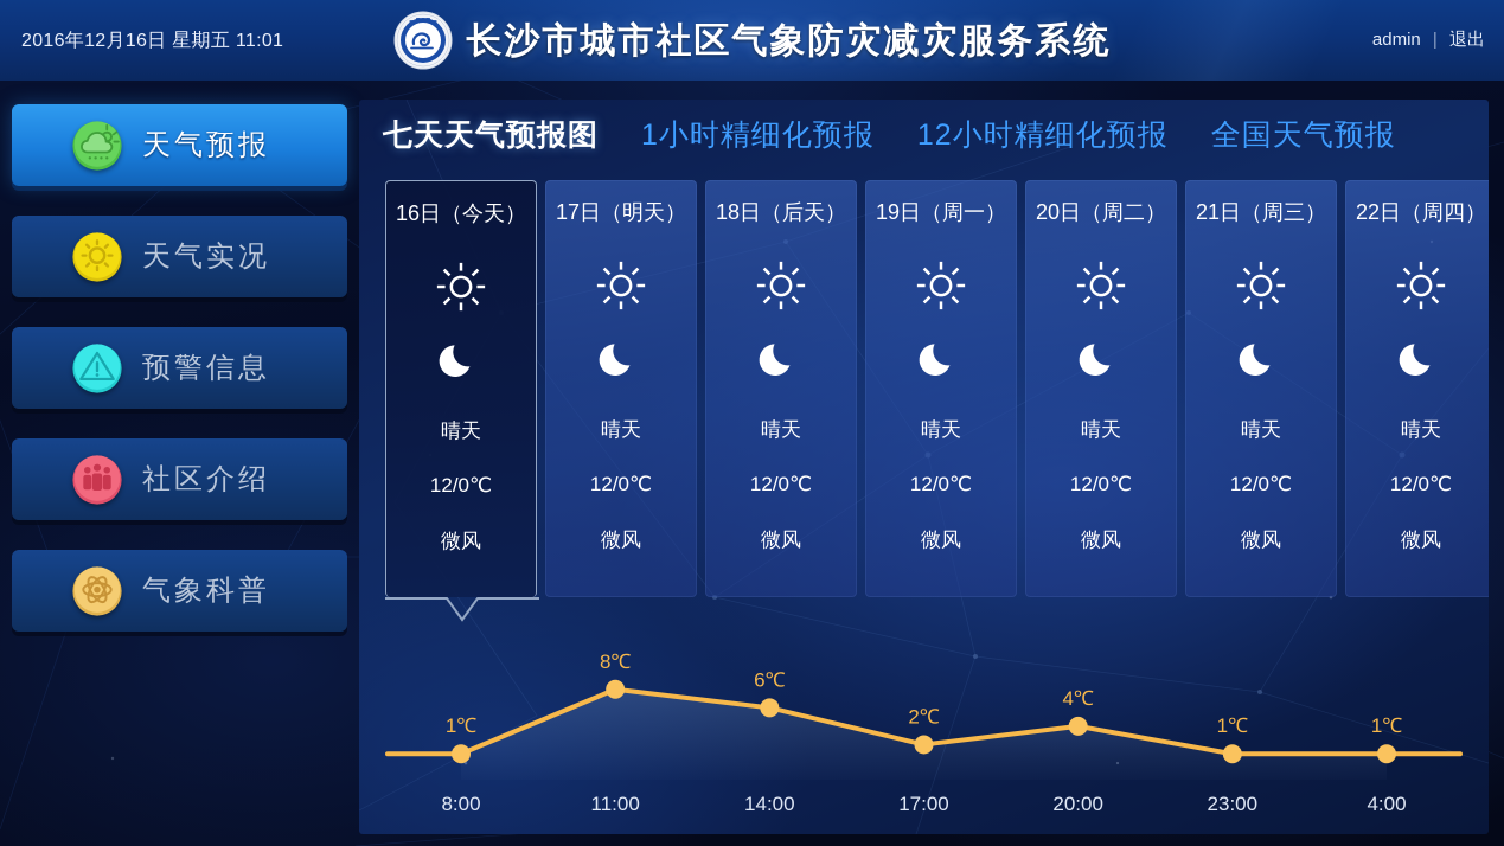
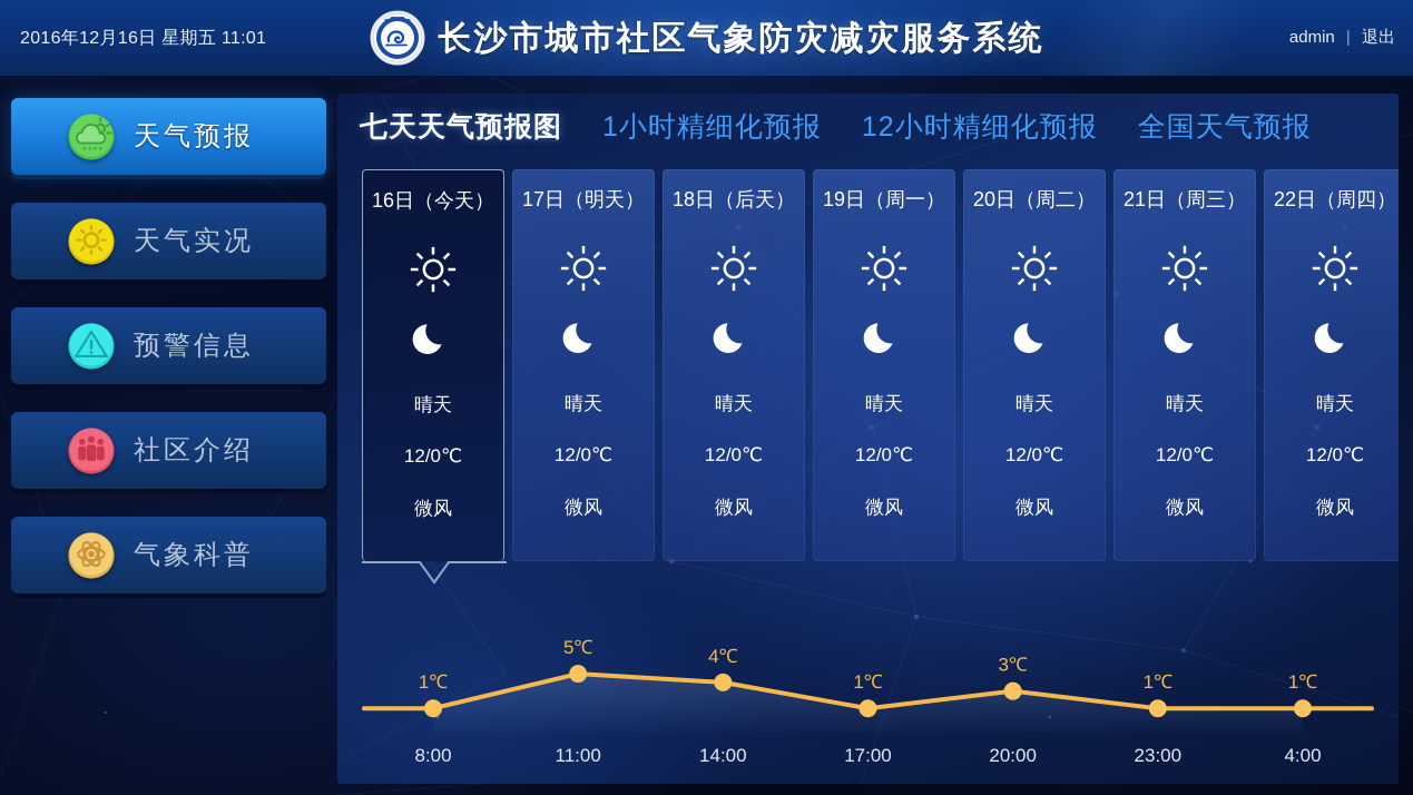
11:00: 8 -> 5
14:00: 6 -> 4
17:00: 2 -> 1
20:00: 4 -> 3
